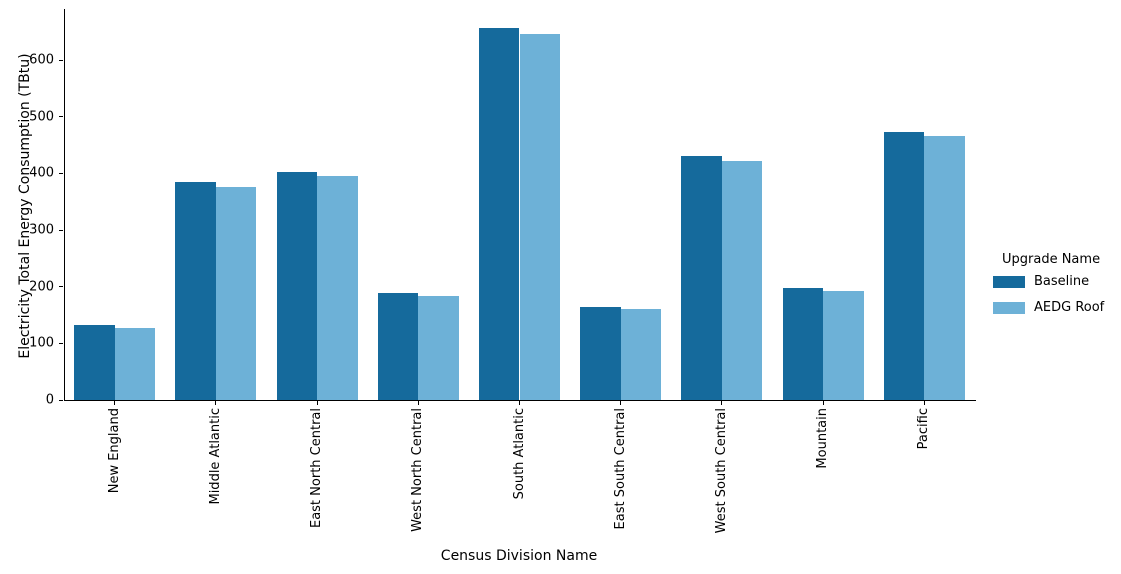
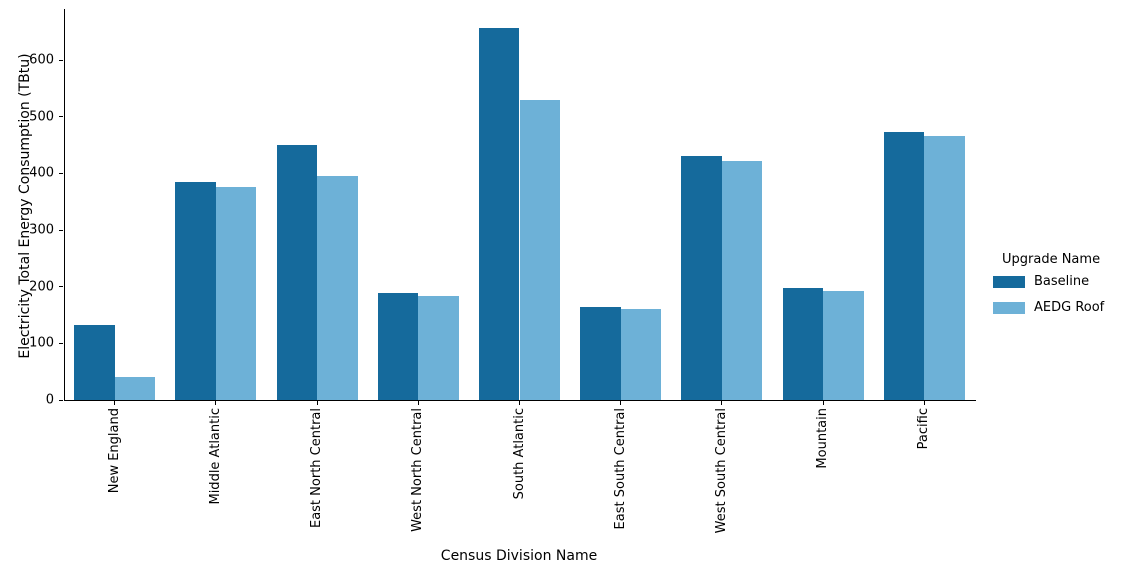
AEDG Roof/New England: 130 -> 40
Baseline/East North Central: 400 -> 450
AEDG Roof/South Atlantic: 650 -> 530
